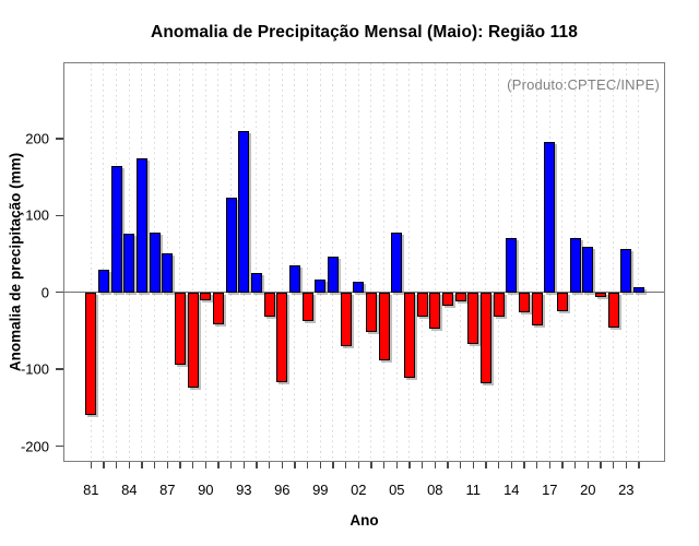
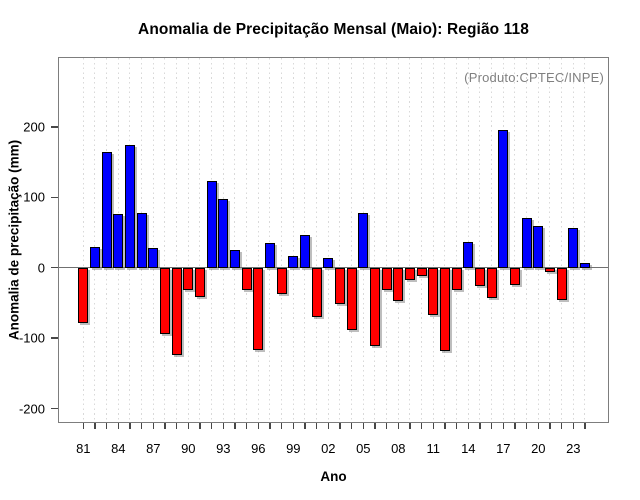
81: -160 -> -80
87: 50 -> 30
90: -10 -> -30
93: 210 -> 100
14: 70 -> 40
